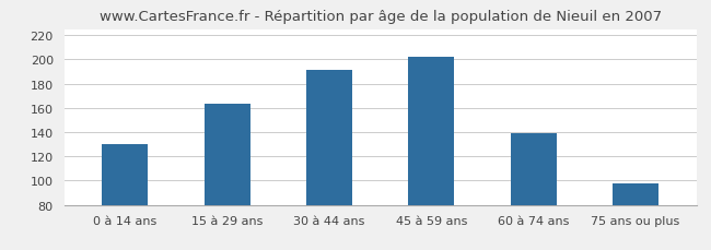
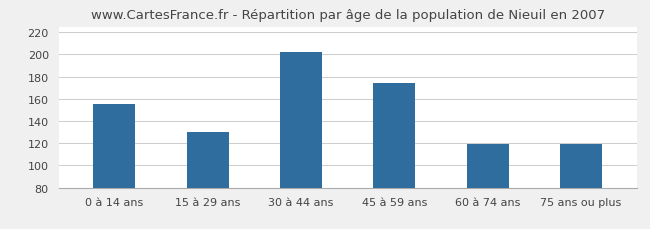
0 à 14 ans: 130 -> 155
15 à 29 ans: 163 -> 130
30 à 44 ans: 191 -> 202
45 à 59 ans: 202 -> 174
60 à 74 ans: 139 -> 119
75 ans ou plus: 98 -> 119
